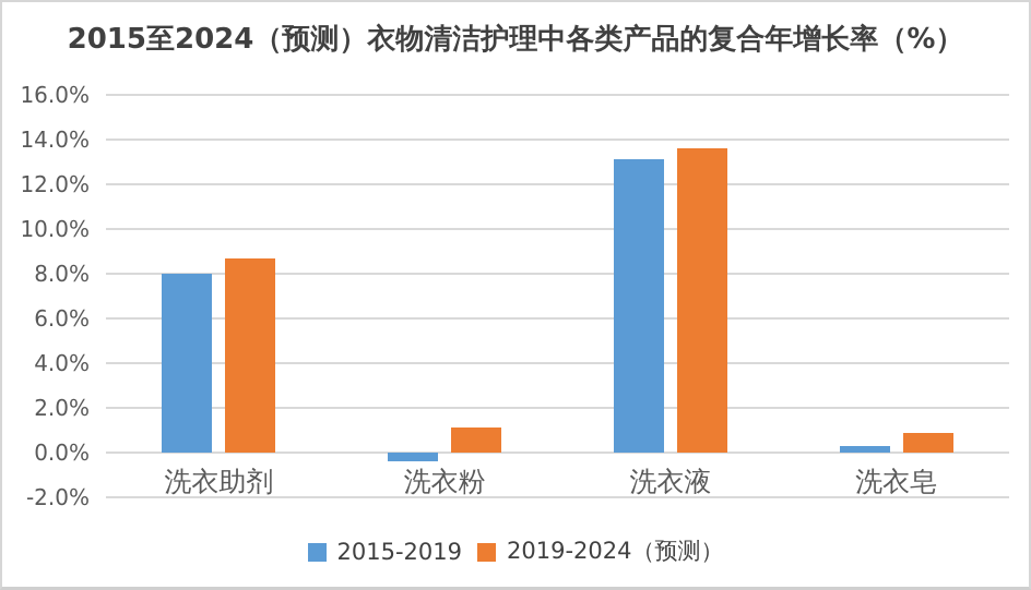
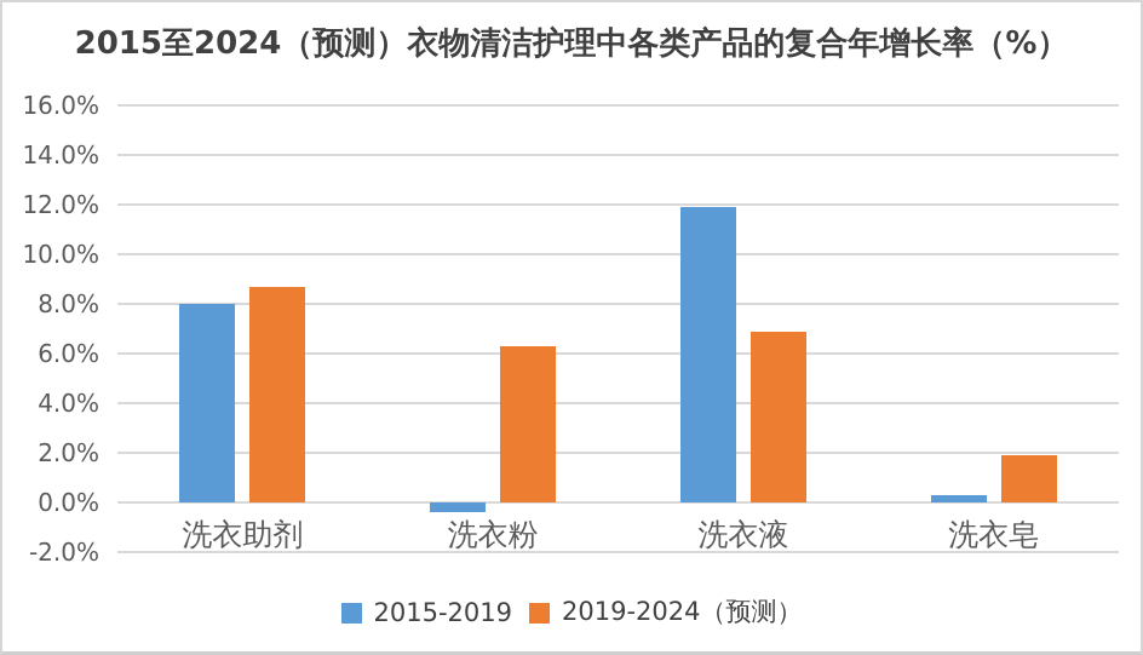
2019-2024（预测）/洗衣粉: 1.1% -> 6.3%
2015-2019/洗衣液: 13.1% -> 11.9%
2019-2024（预测）/洗衣液: 13.6% -> 6.9%
2019-2024（预测）/洗衣皂: 0.9% -> 1.9%
